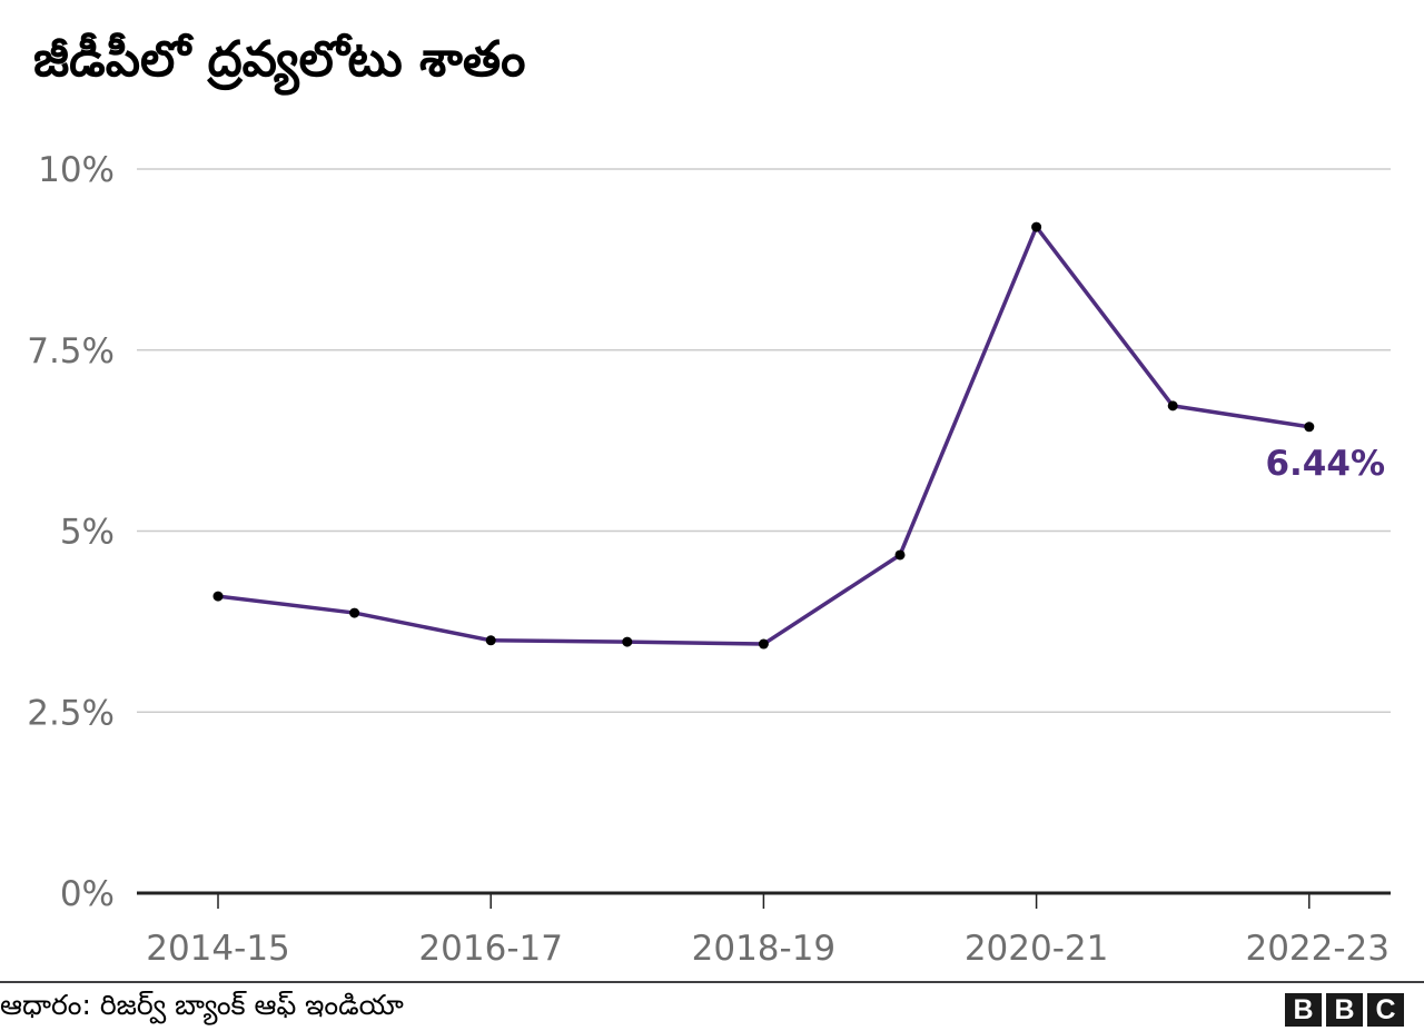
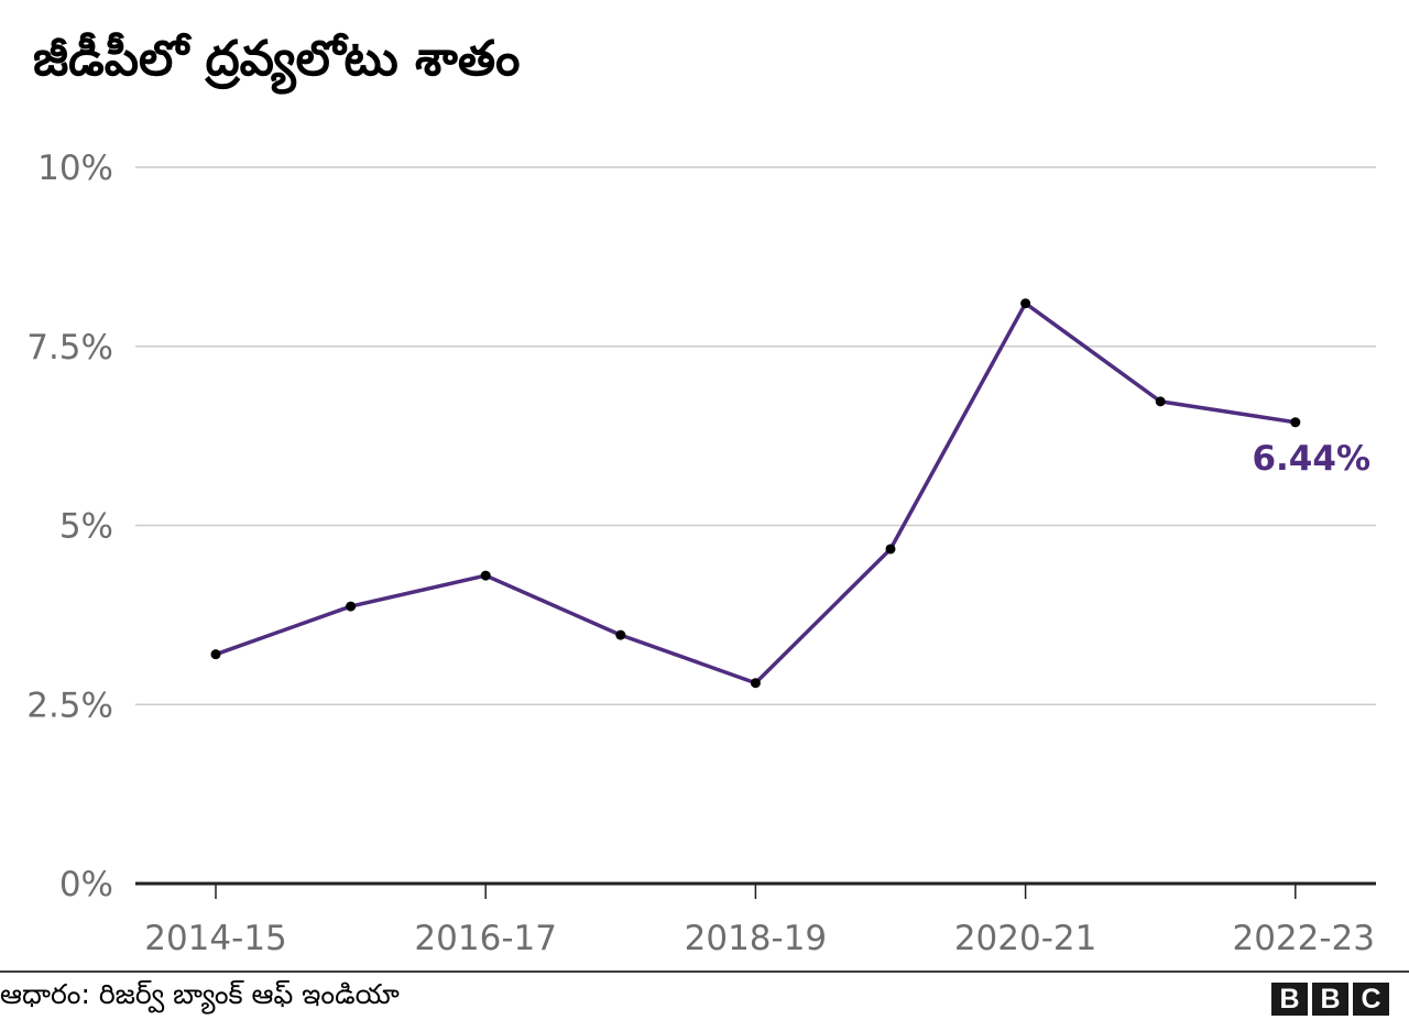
2014-15: 4.1% -> 3.2%
2016-17: 3.5% -> 4.3%
2018-19: 3.4% -> 2.8%
2020-21: 9.2% -> 8.1%
